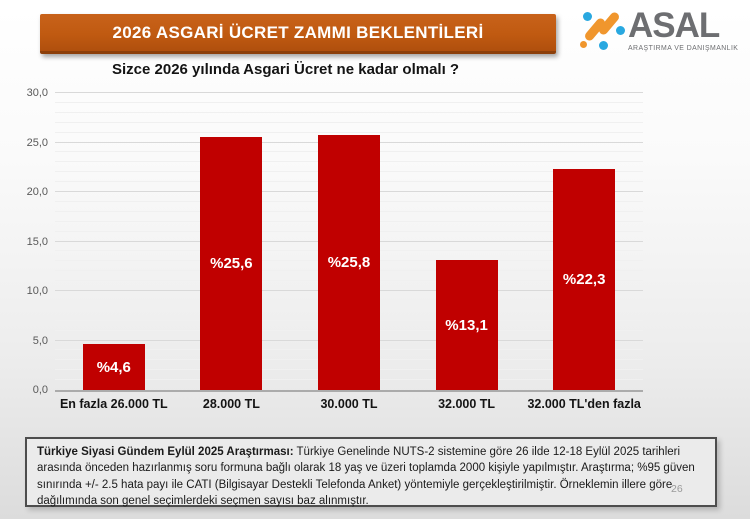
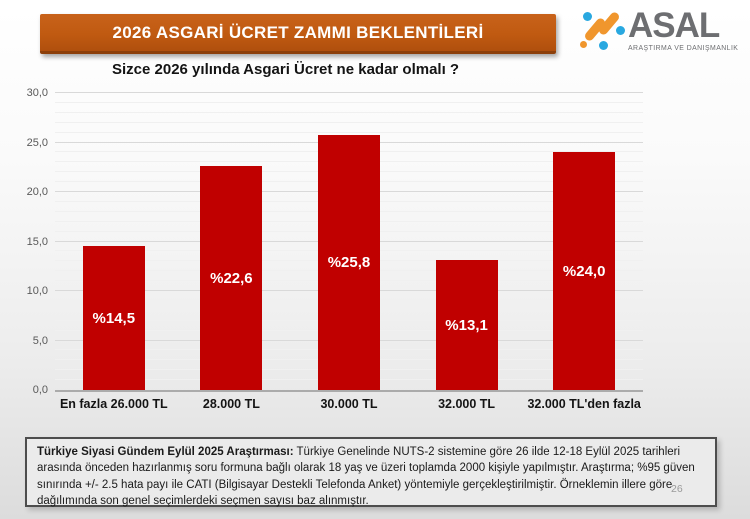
En fazla 26.000 TL: 4,6 -> 14,5
28.000 TL: 25,6 -> 22,6
32.000 TL'den fazla: 22,3 -> 24,0
